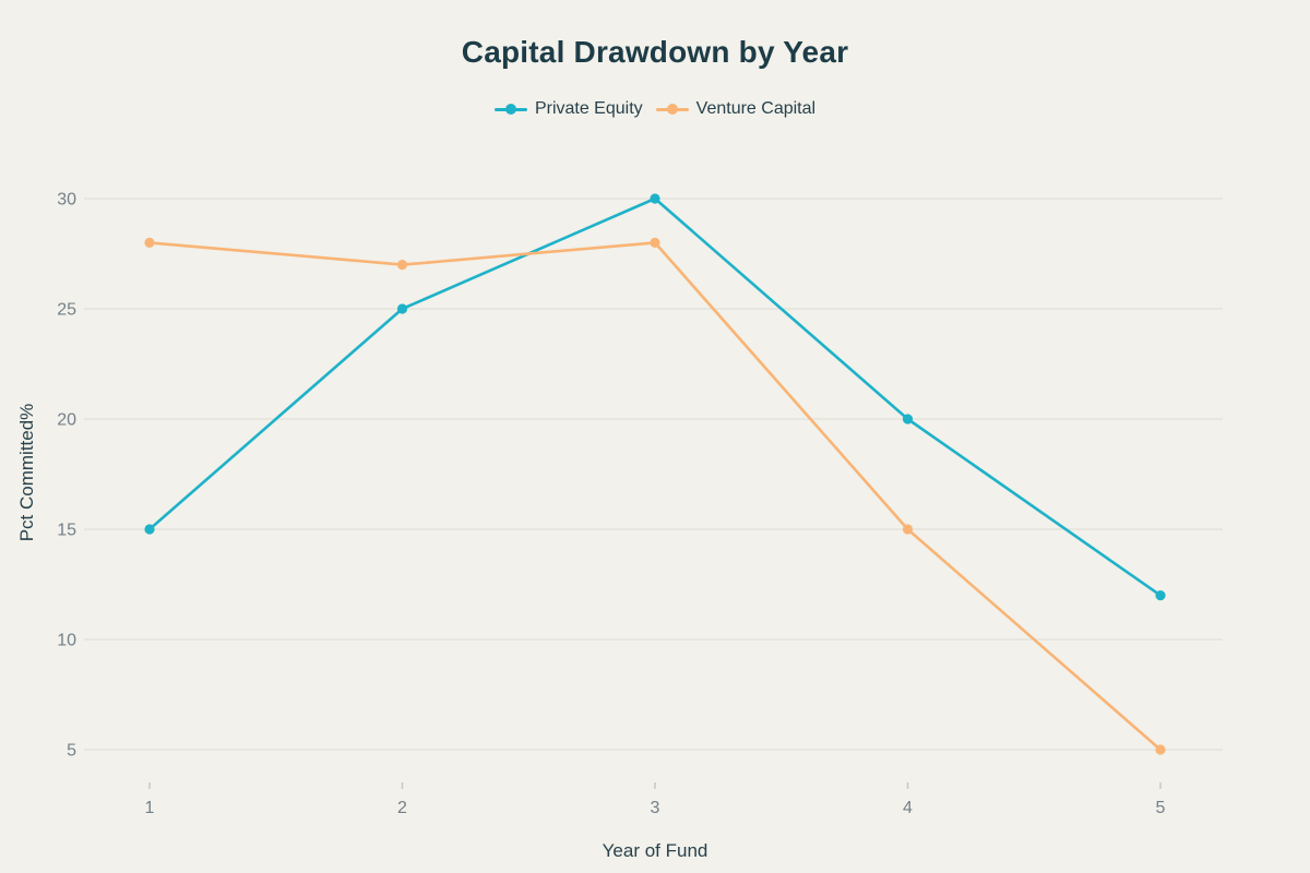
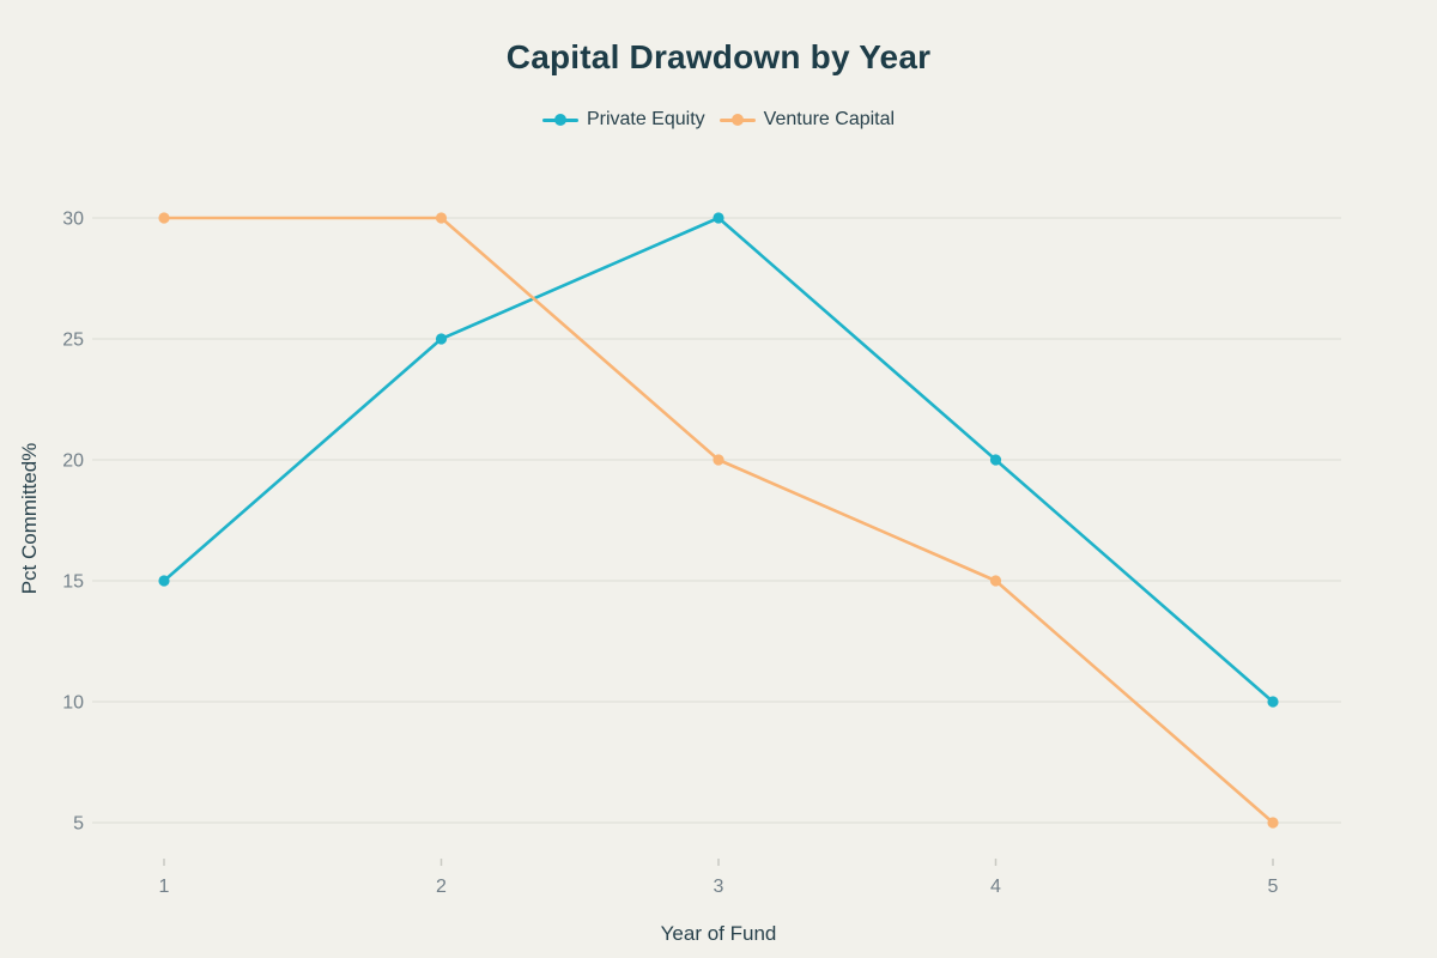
Venture Capital/1: 28 -> 30
Venture Capital/2: 27 -> 30
Venture Capital/3: 28 -> 20
Private Equity/5: 12 -> 10
